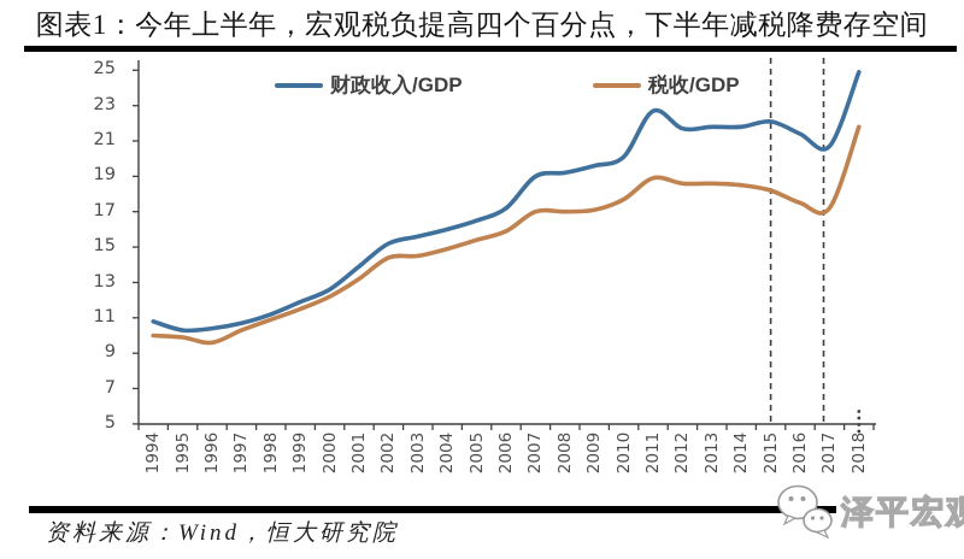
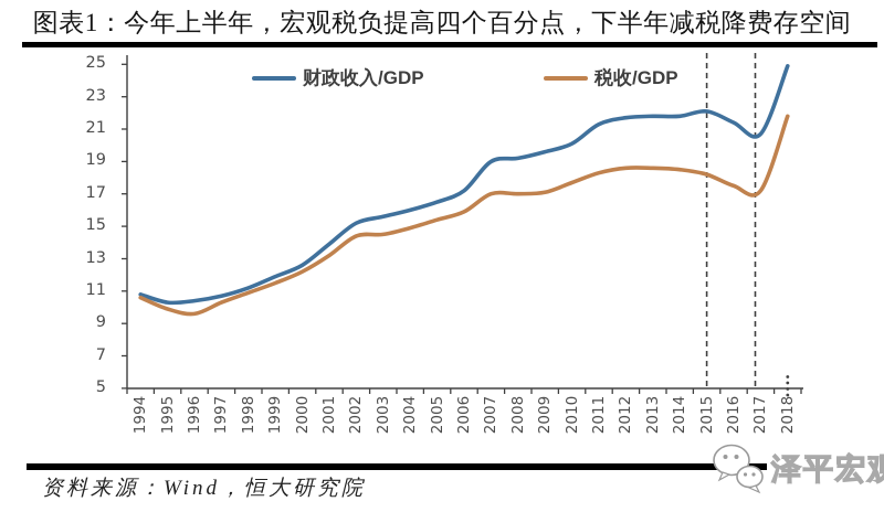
税收/GDP/1994: 10.0 -> 10.6
财政收入/GDP/2011: 22.7 -> 21.3
税收/GDP/2011: 18.9 -> 18.3
